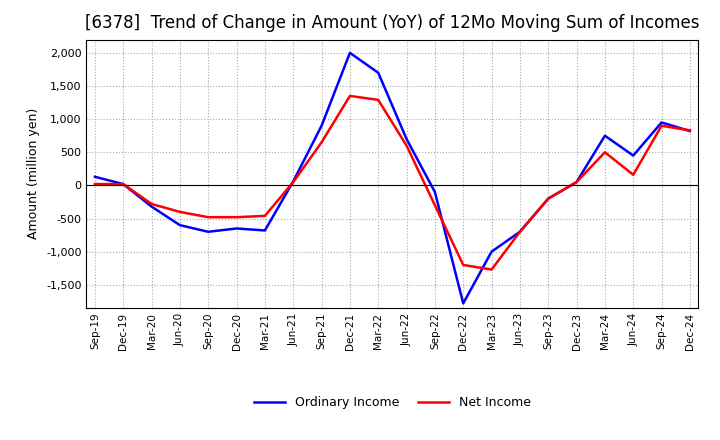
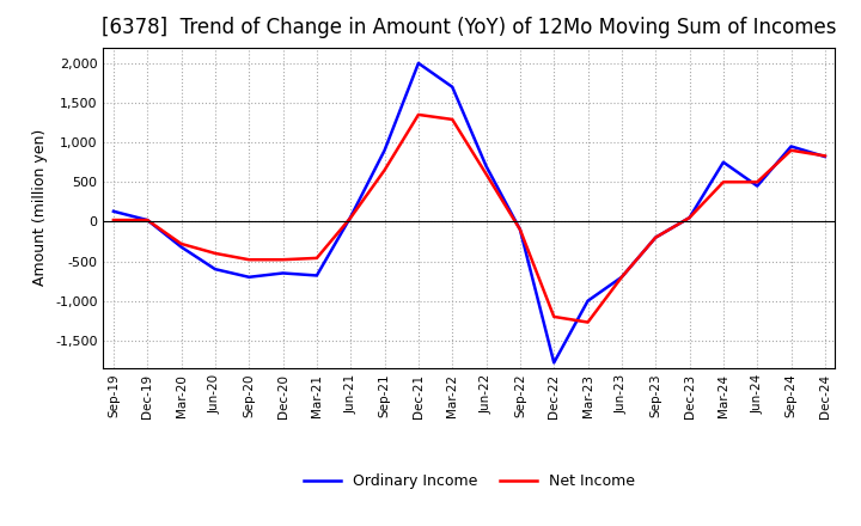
Net Income/Sep-22: -300 -> -100
Net Income/Jun-24: 160 -> 500
